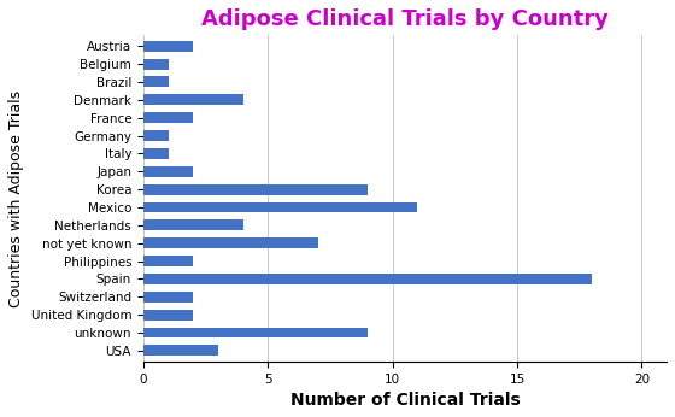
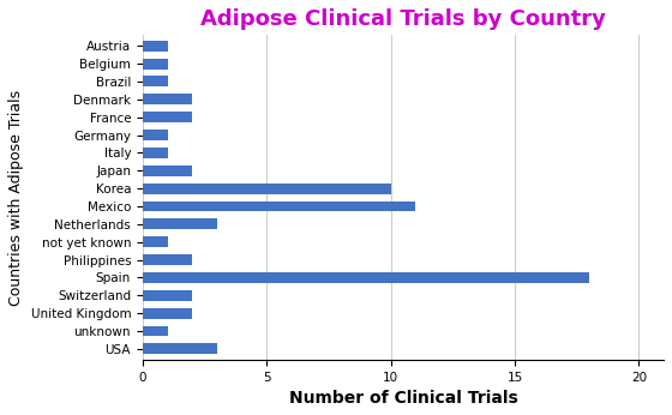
Austria: 2 -> 1
Denmark: 4 -> 2
Korea: 9 -> 10
Netherlands: 4 -> 3
not yet known: 7 -> 1
unknown: 9 -> 1
